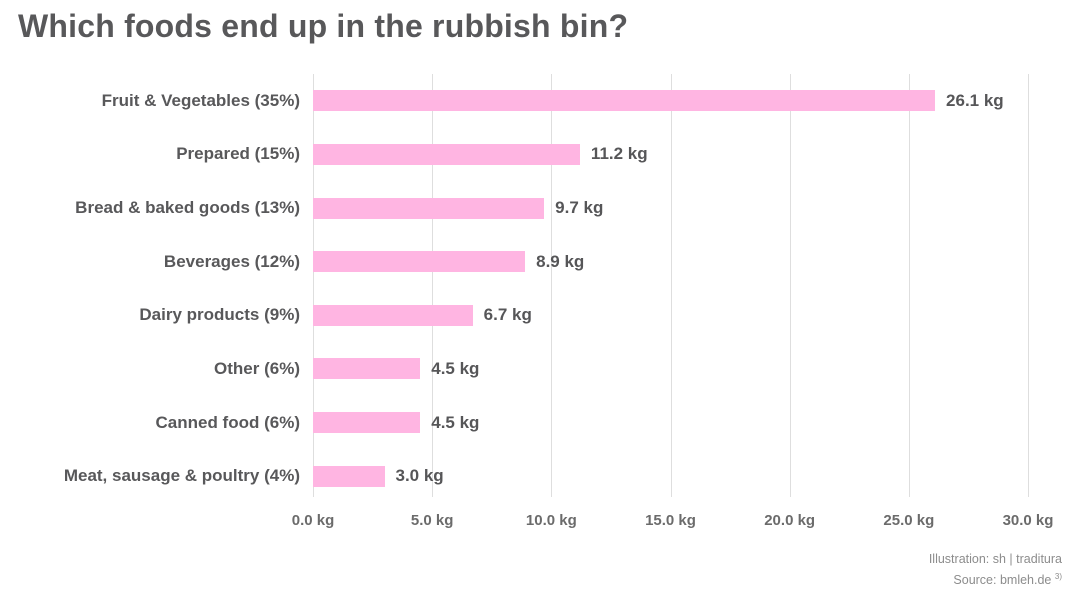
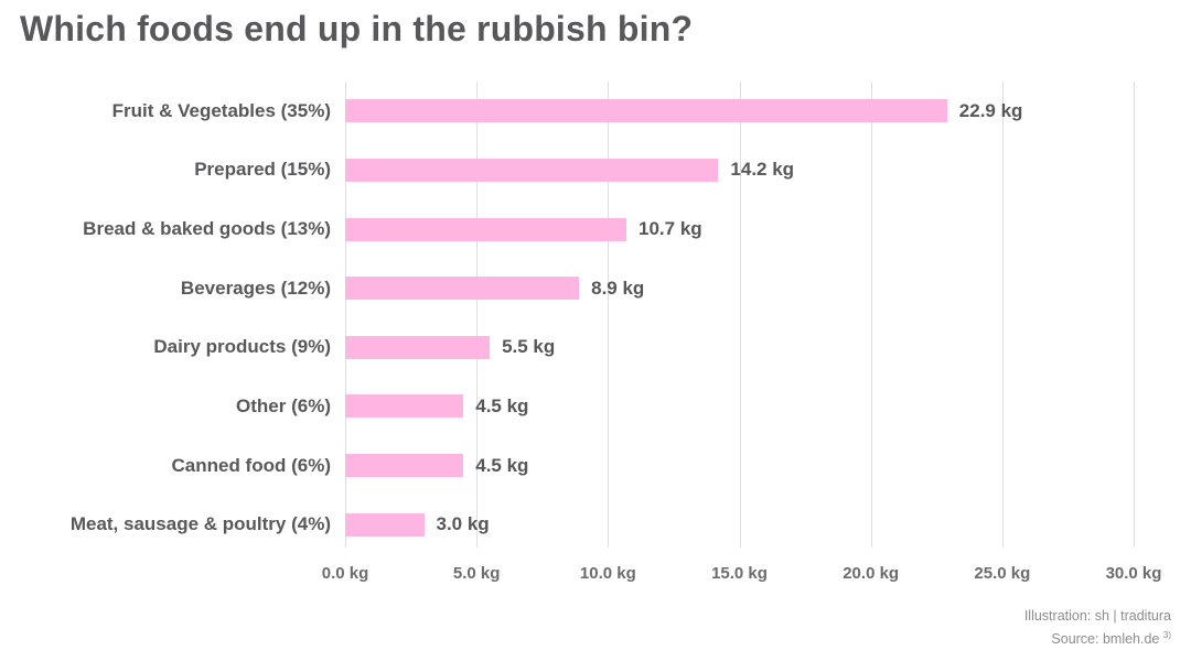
Fruit & Vegetables (35%): 26.1 -> 22.9
Prepared (15%): 11.2 -> 14.2
Bread & baked goods (13%): 9.7 -> 10.7
Dairy products (9%): 6.7 -> 5.5
